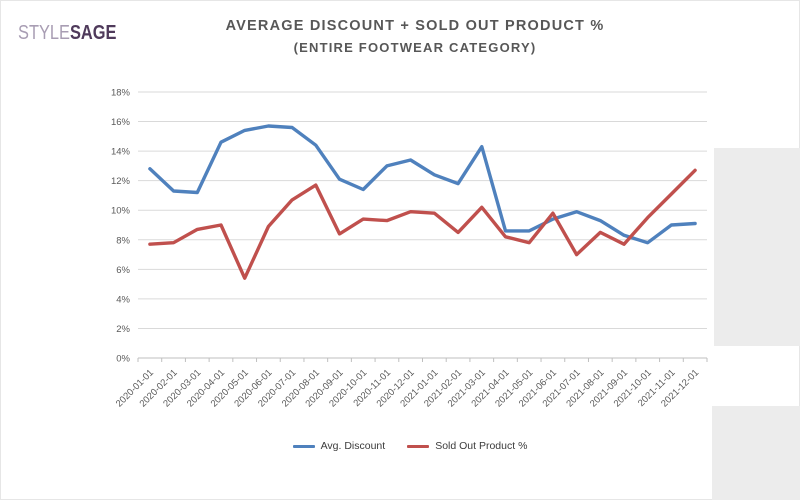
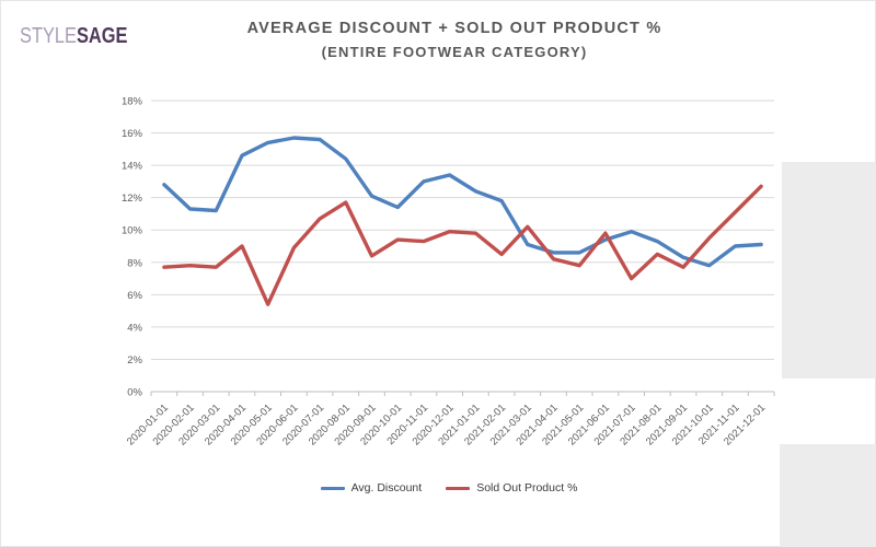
Sold Out Product %/2020-03-01: 8.7% -> 7.7%
Avg. Discount/2021-03-01: 14.3% -> 9.1%
